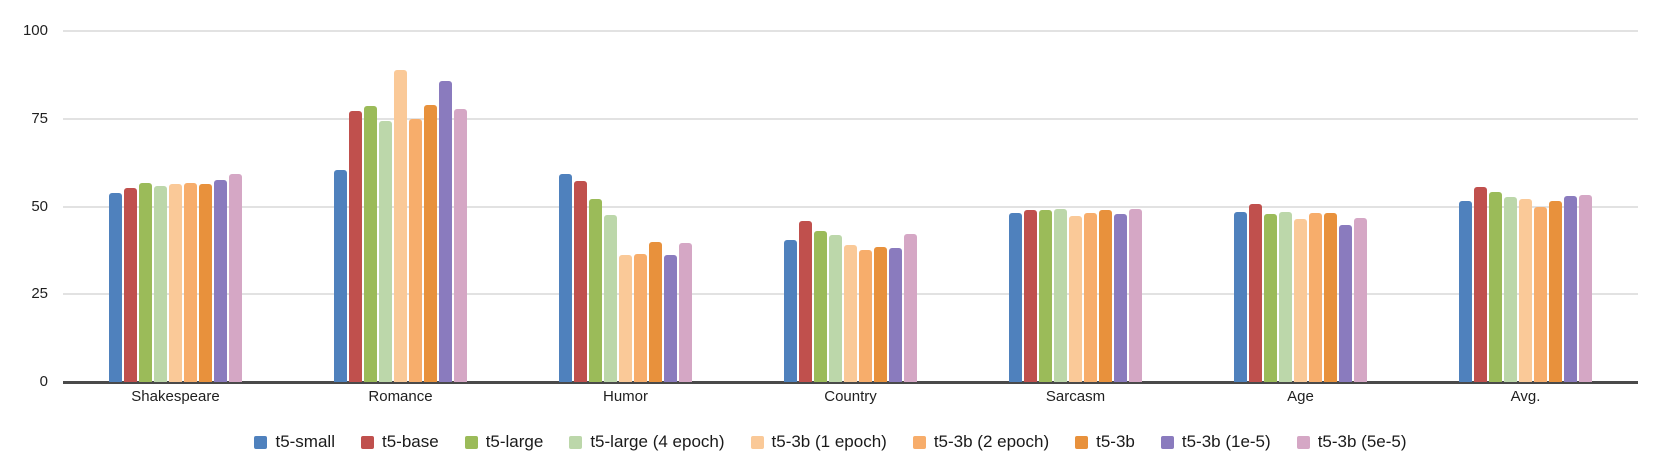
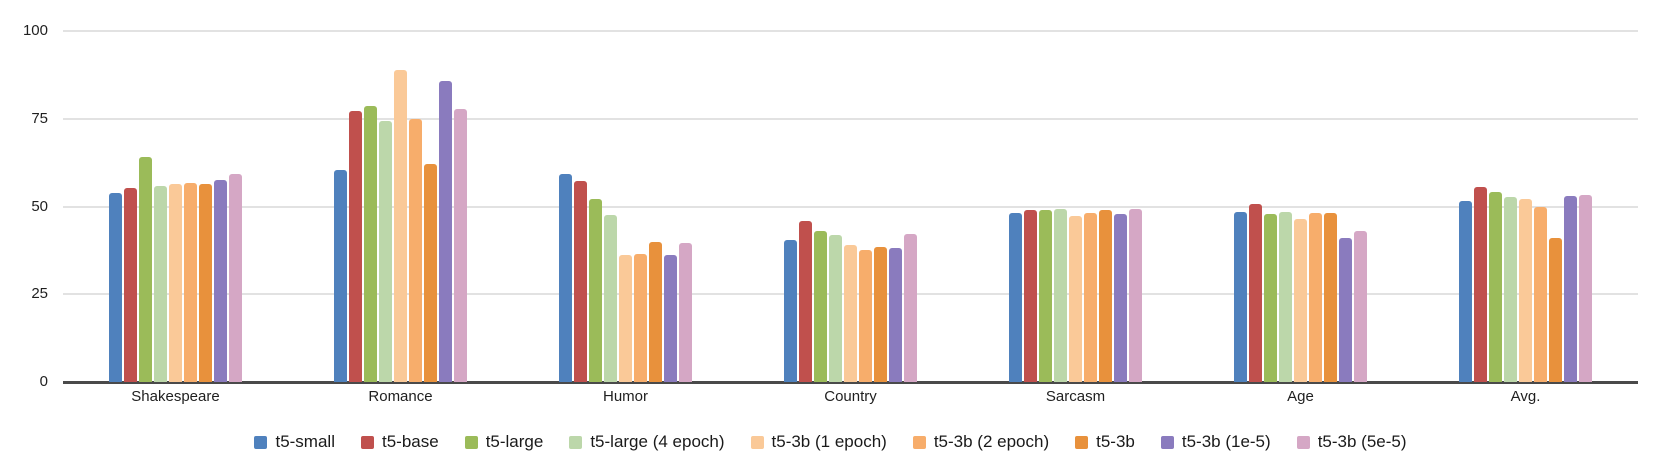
t5-large/Shakespeare: 57 -> 64
t5-3b/Romance: 79 -> 62
t5-3b (1e-5)/Age: 45 -> 41
t5-3b (5e-5)/Age: 47 -> 43
t5-3b/Avg.: 52 -> 41
